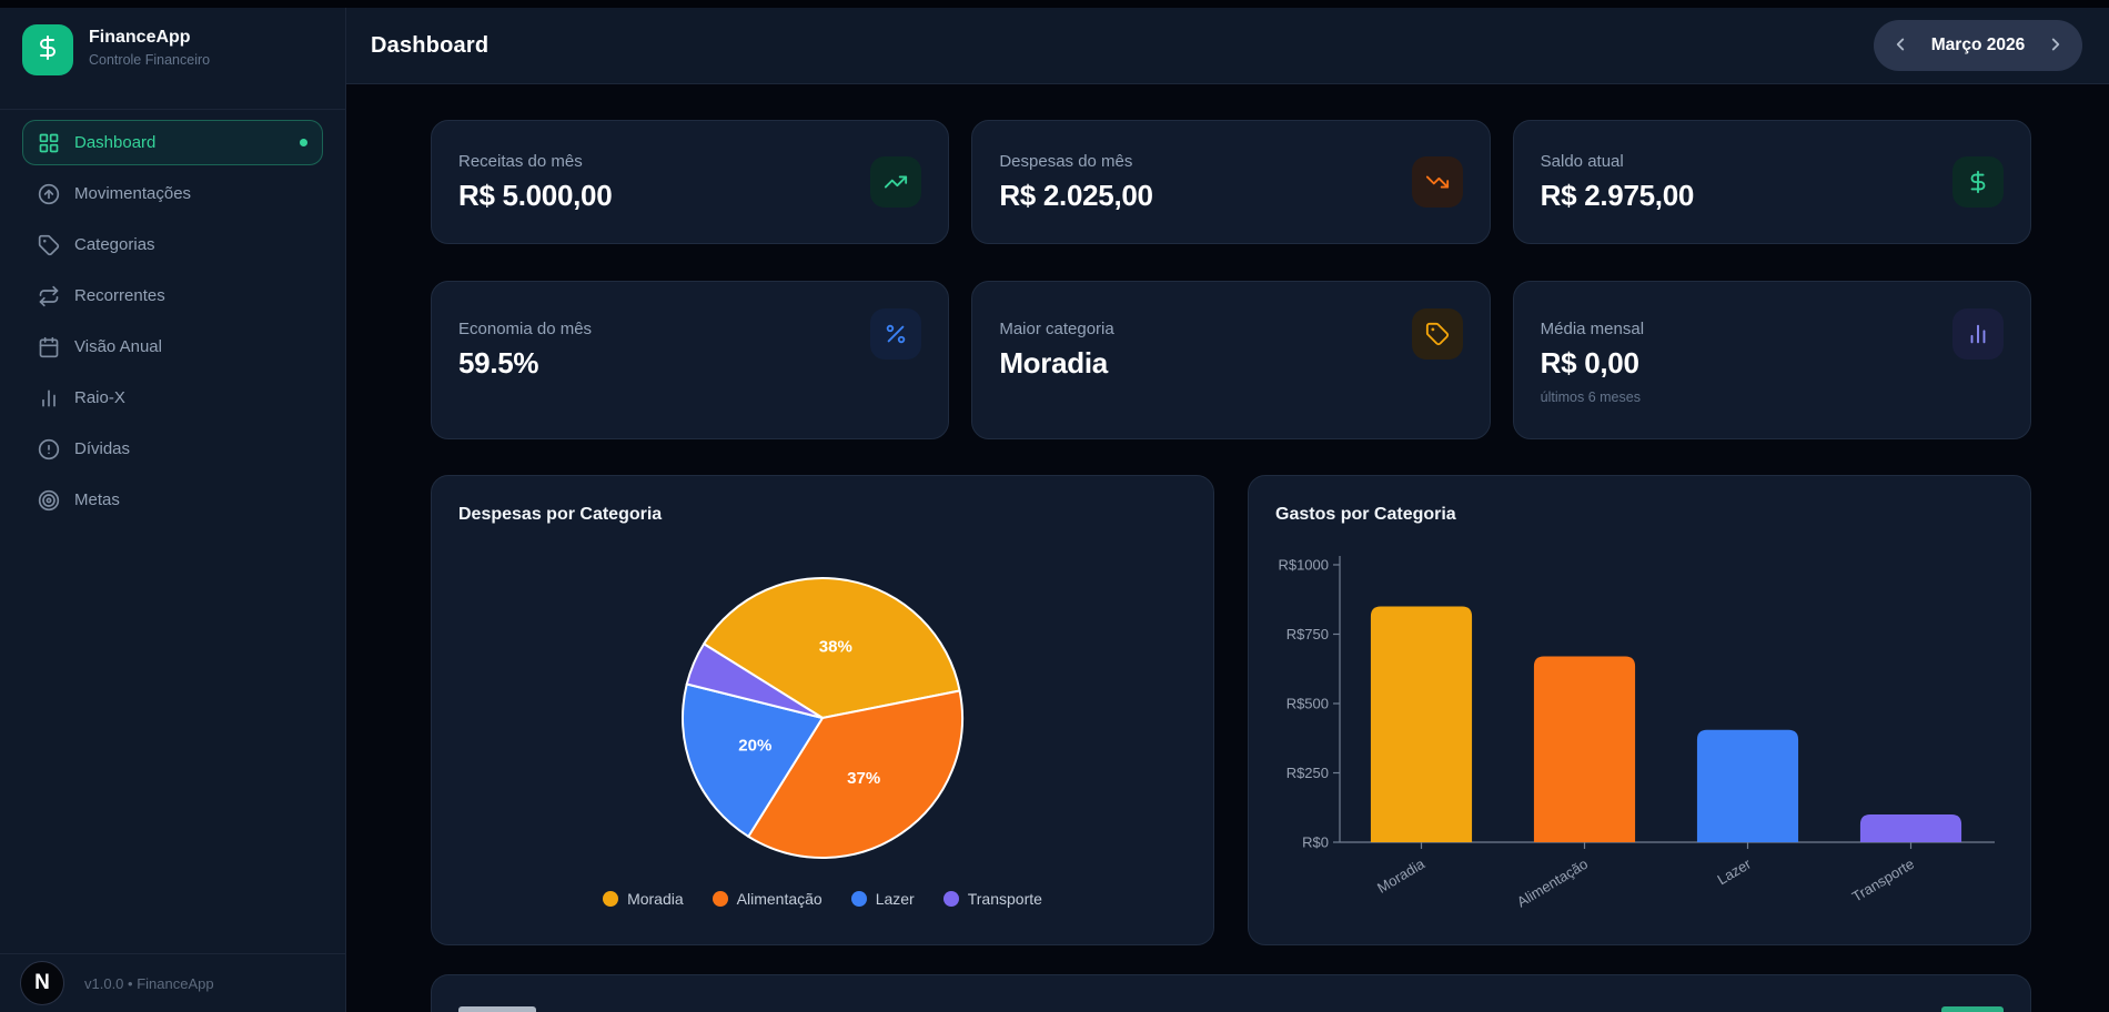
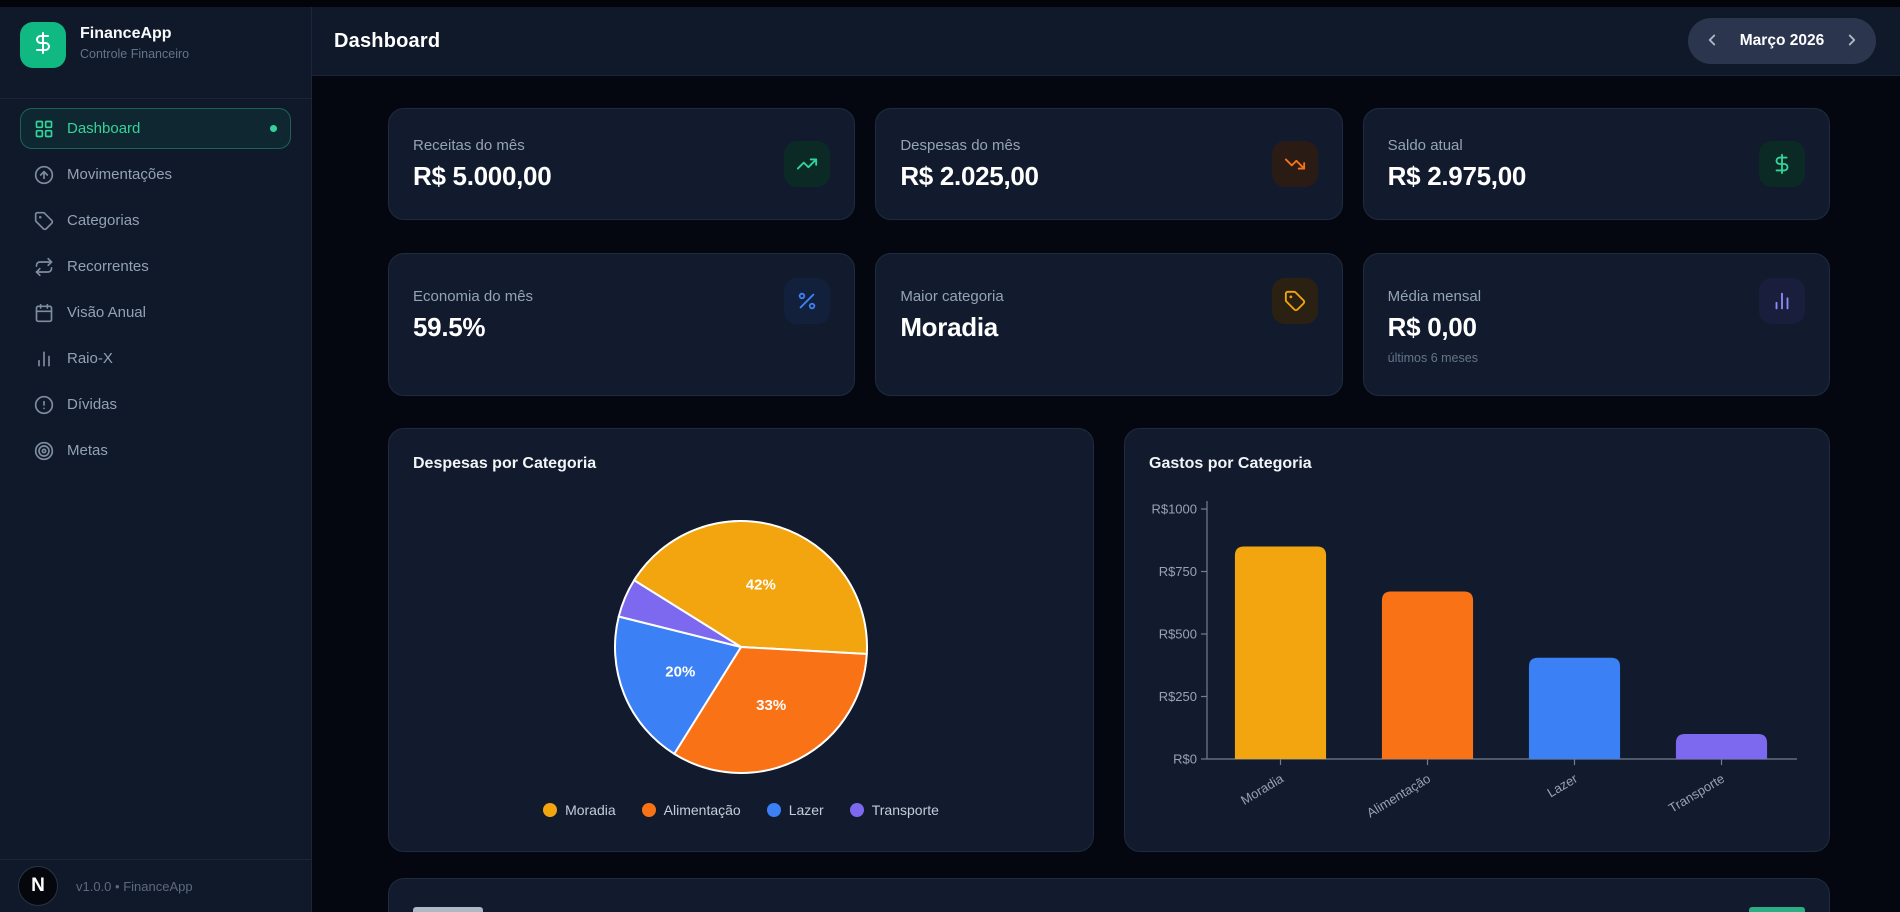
Despesas por Categoria/Moradia: 38% -> 42%
Despesas por Categoria/Alimentação: 37% -> 33%
